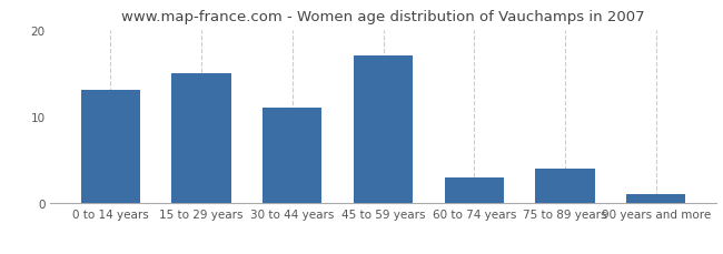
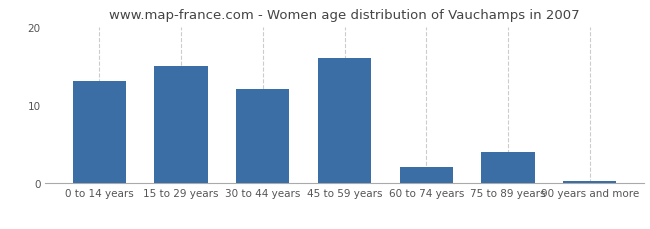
30 to 44 years: 11.0 -> 12.0
45 to 59 years: 17.0 -> 16.0
60 to 74 years: 3.0 -> 2.0
90 years and more: 1.0 -> 0.2
